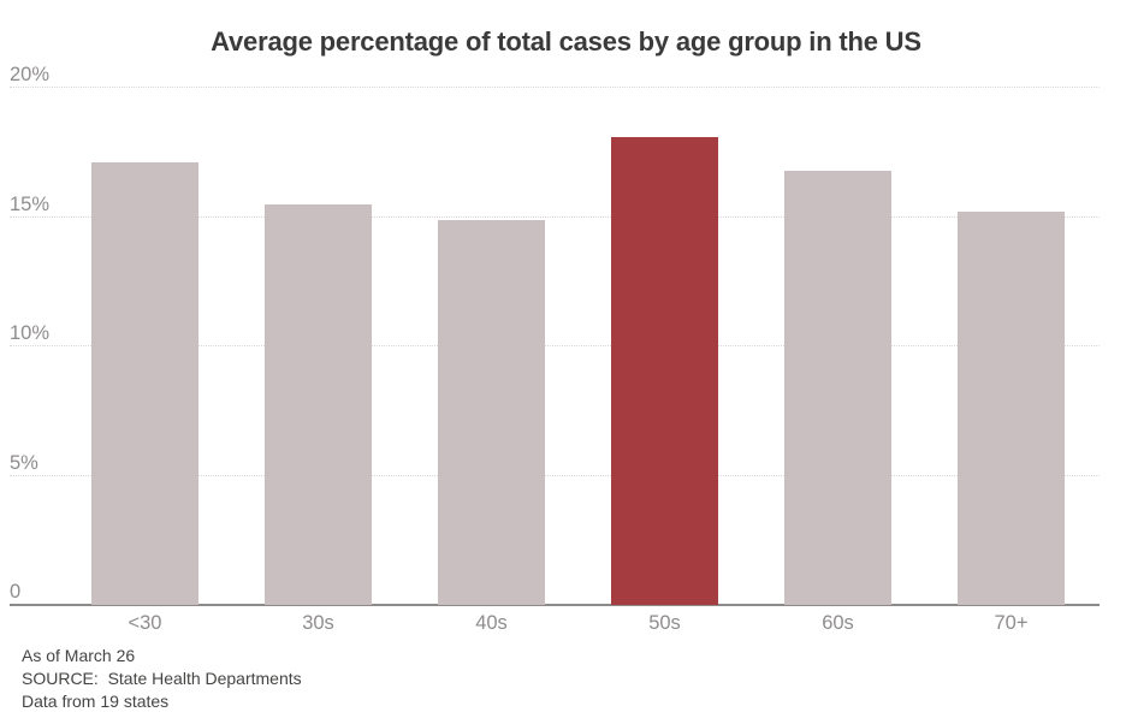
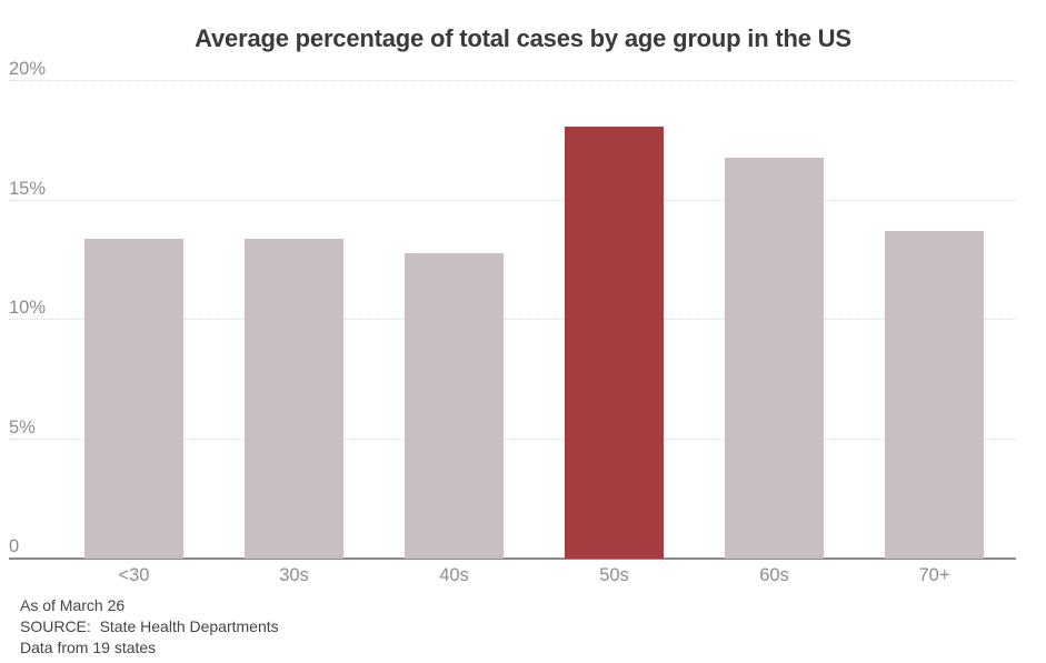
<30: 17.1% -> 13.4%
30s: 15.5% -> 13.4%
40s: 14.9% -> 12.8%
70+: 15.2% -> 13.7%
